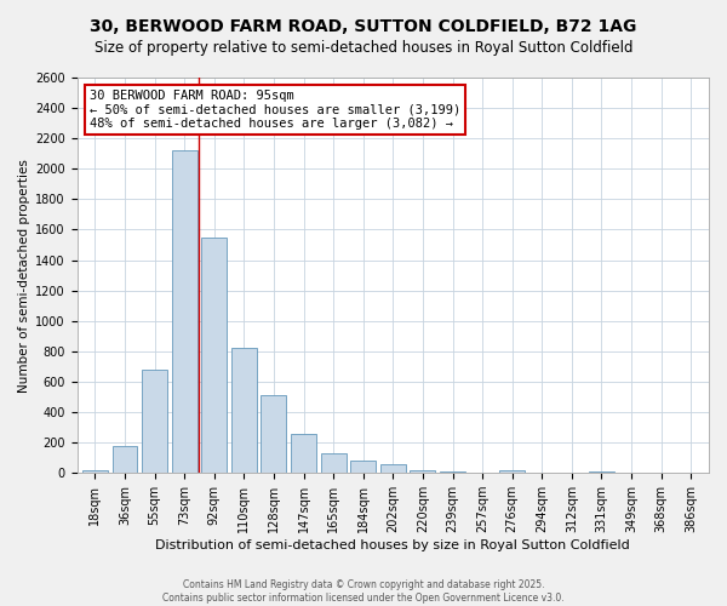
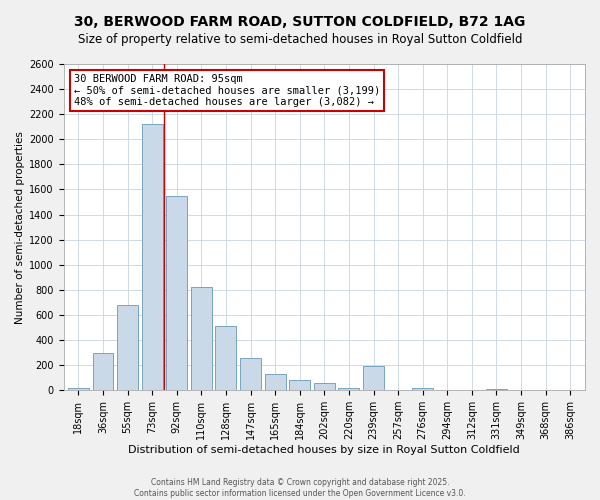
36sqm: 180 -> 300
239sqm: 10 -> 190
